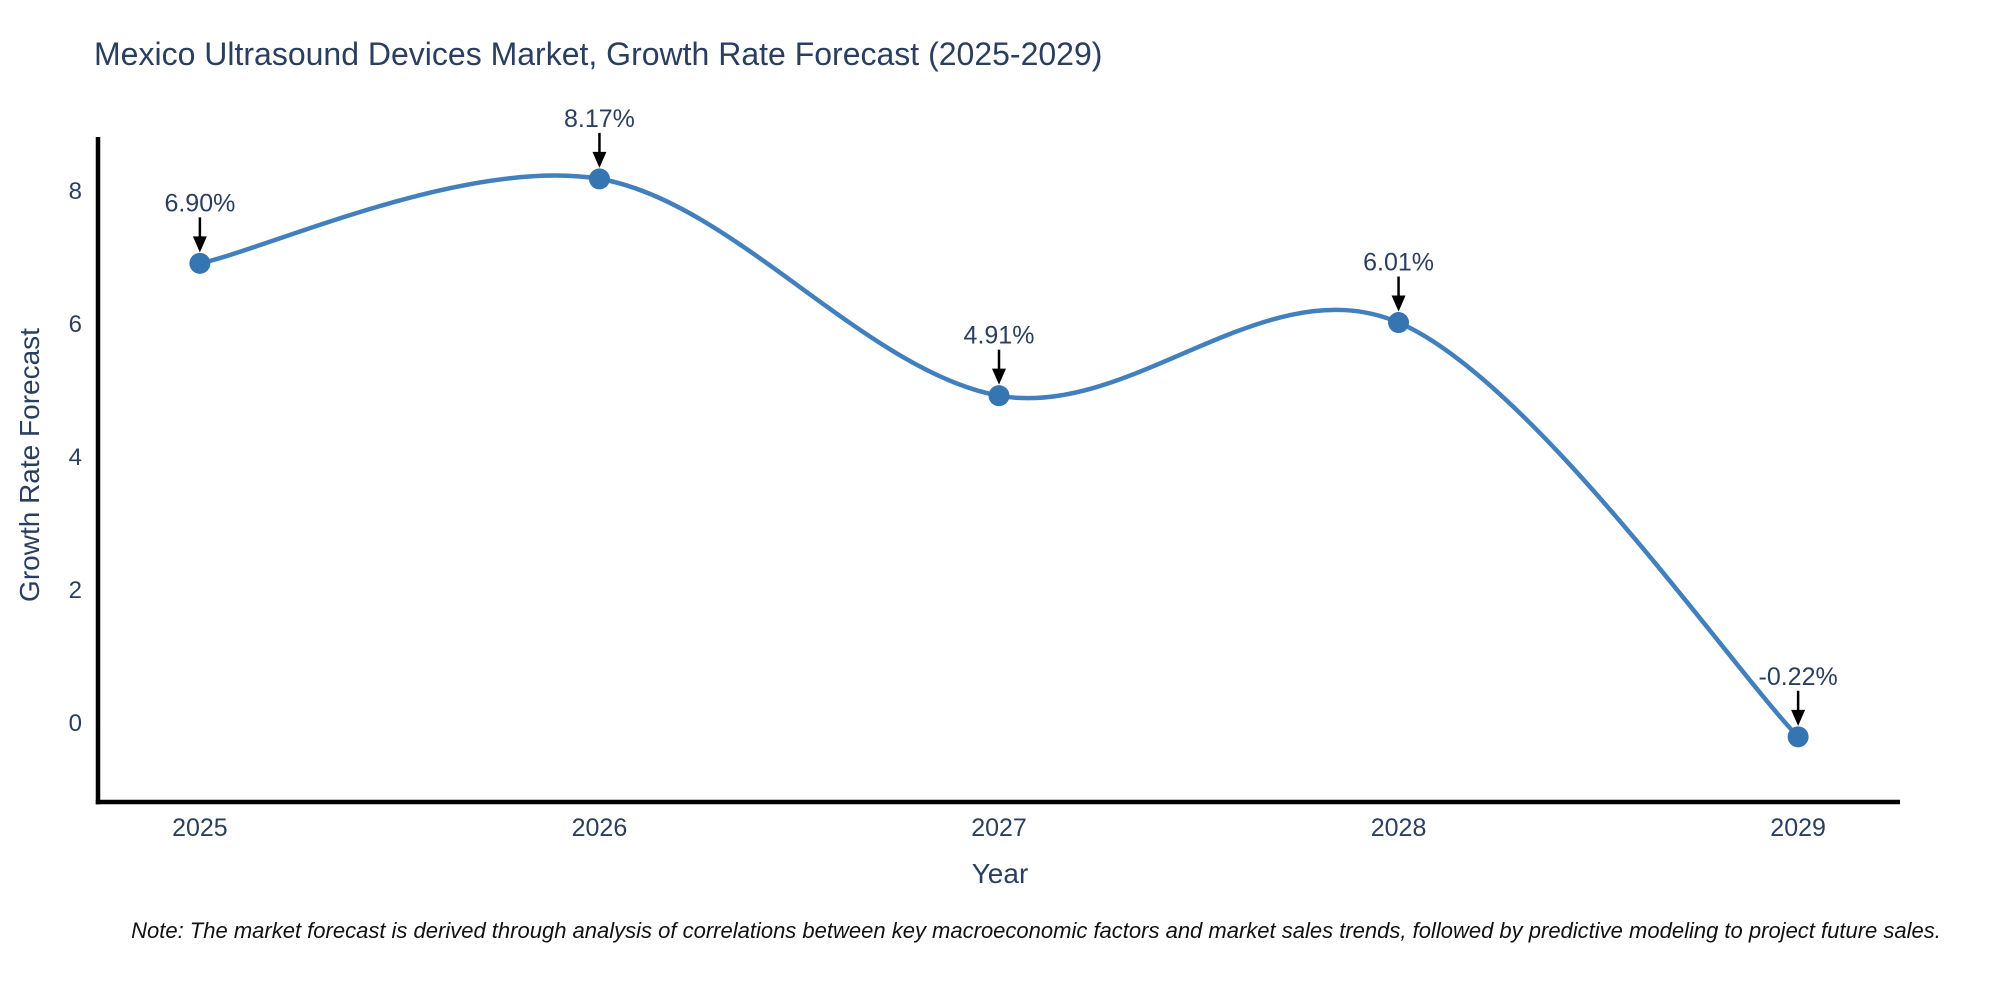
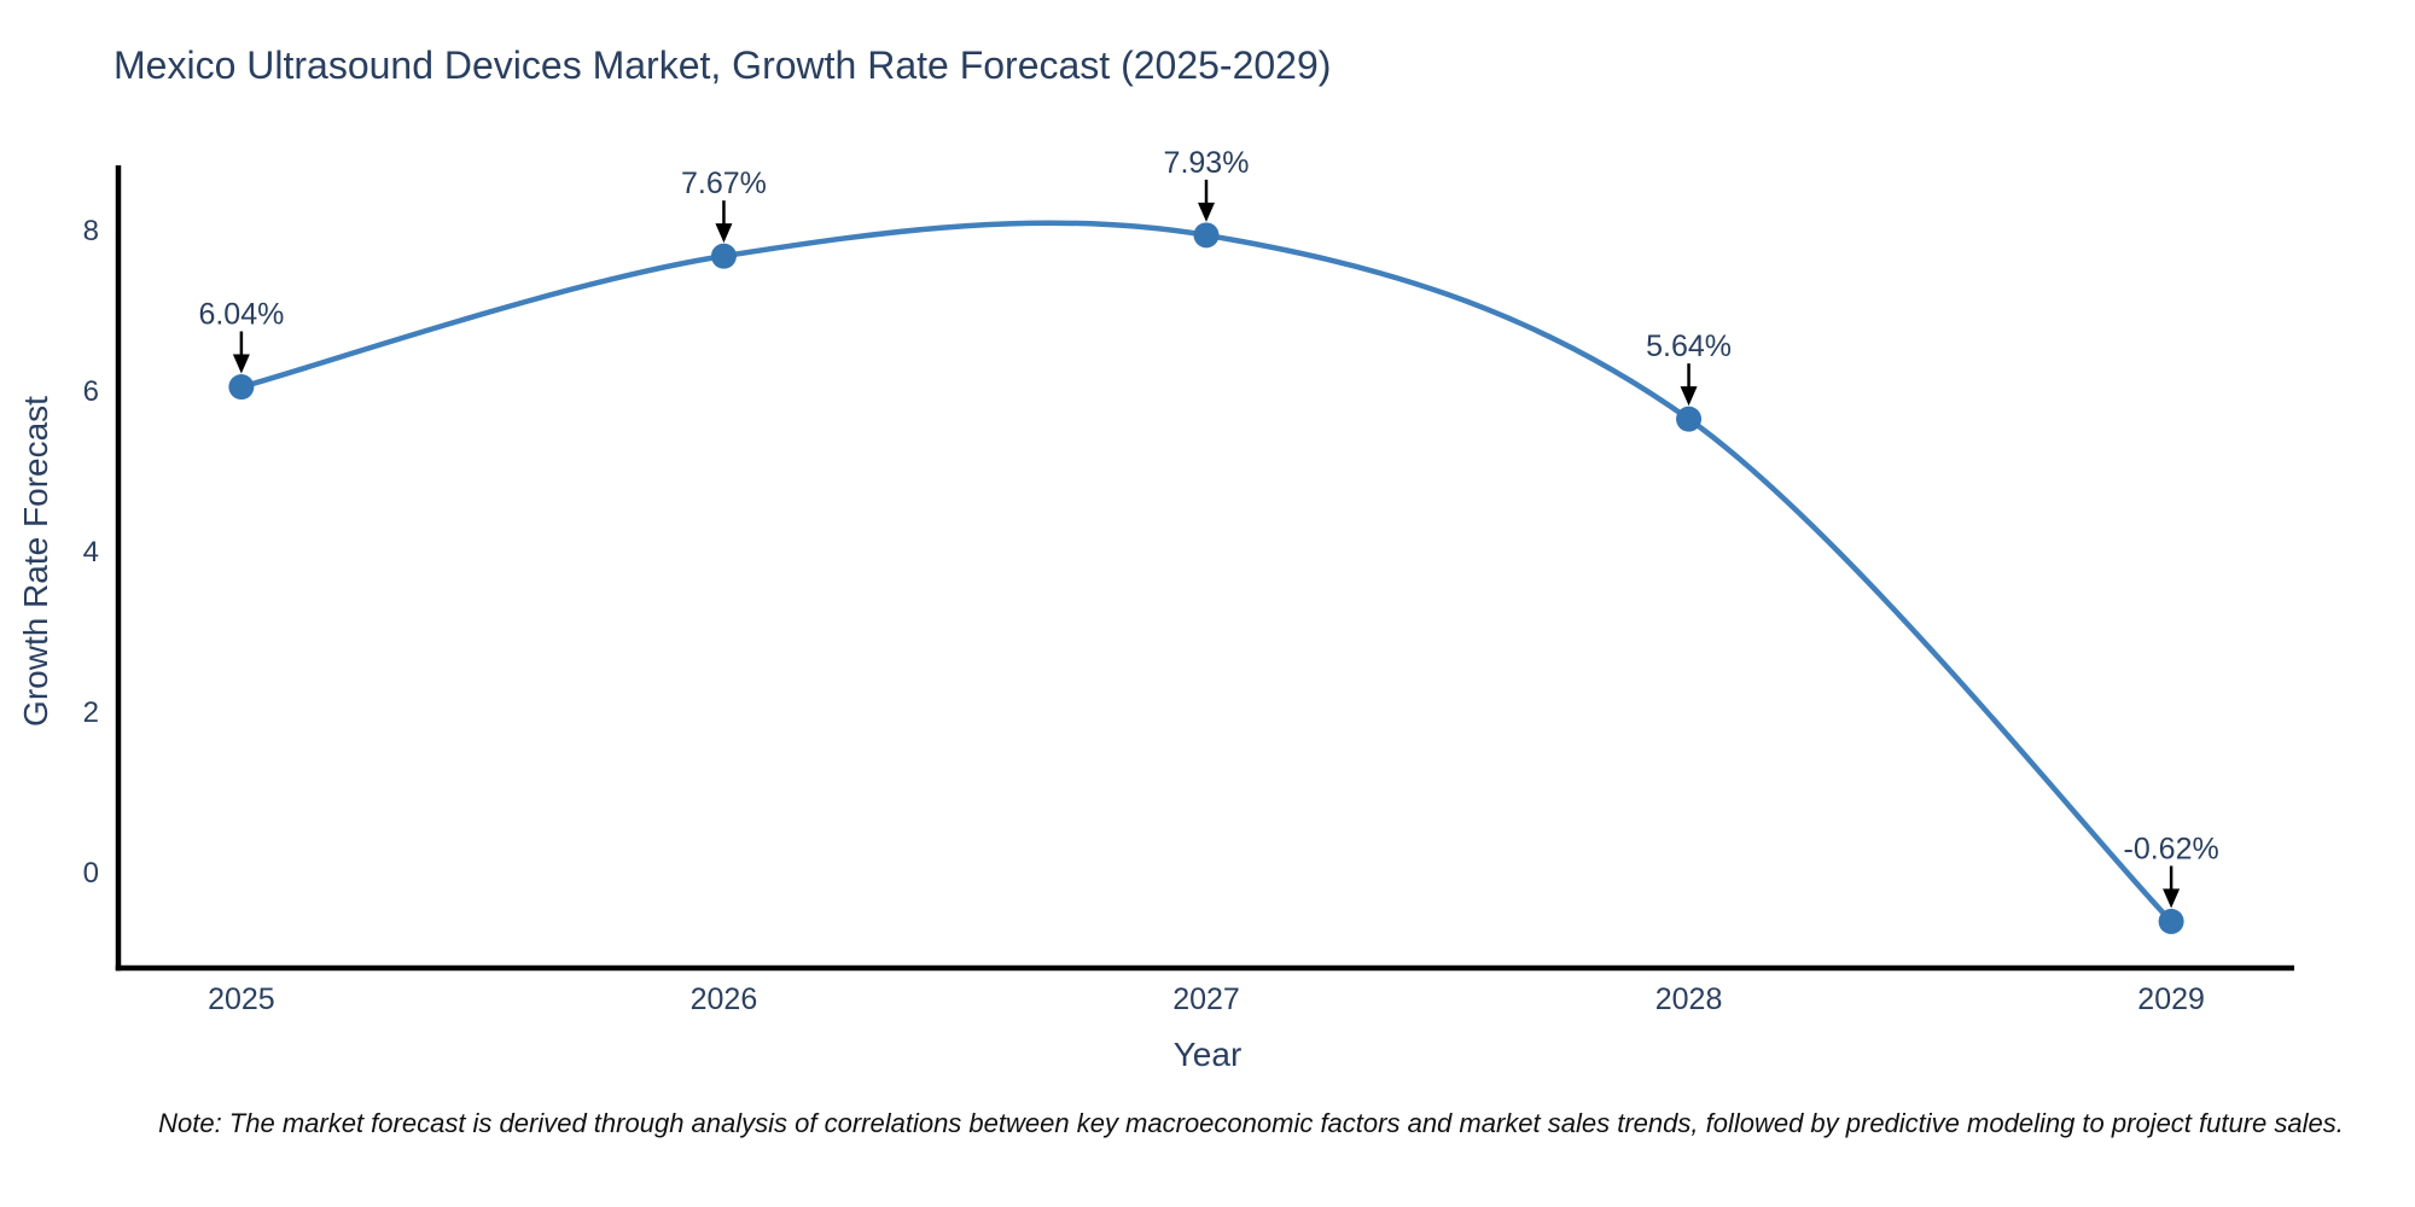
2025: 6.90% -> 6.04%
2026: 8.17% -> 7.67%
2027: 4.91% -> 7.93%
2028: 6.01% -> 5.64%
2029: -0.22% -> -0.62%
